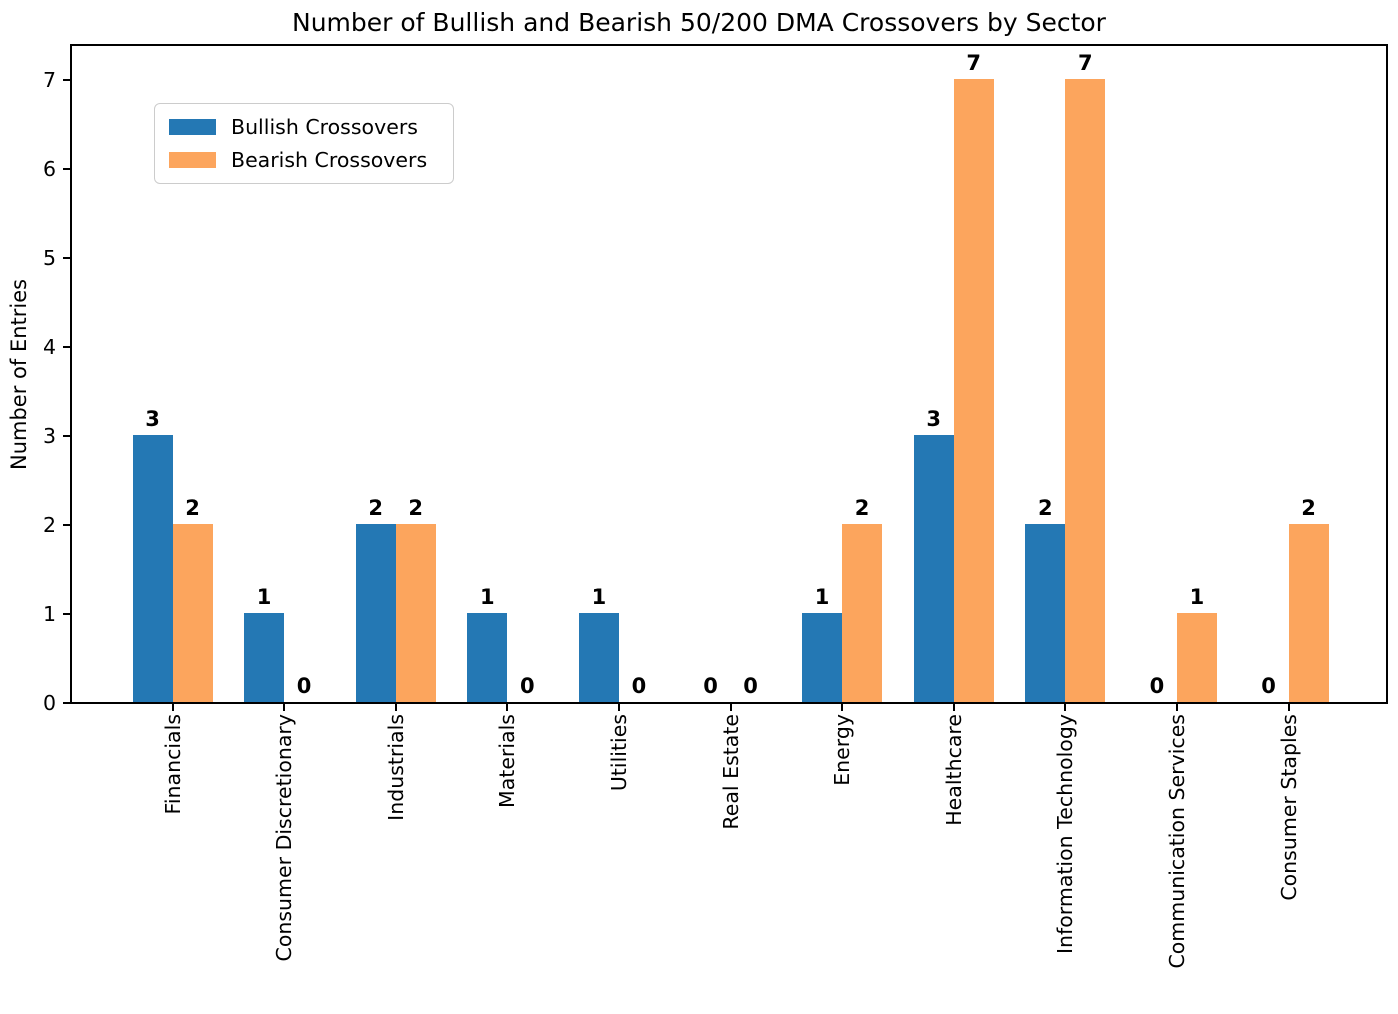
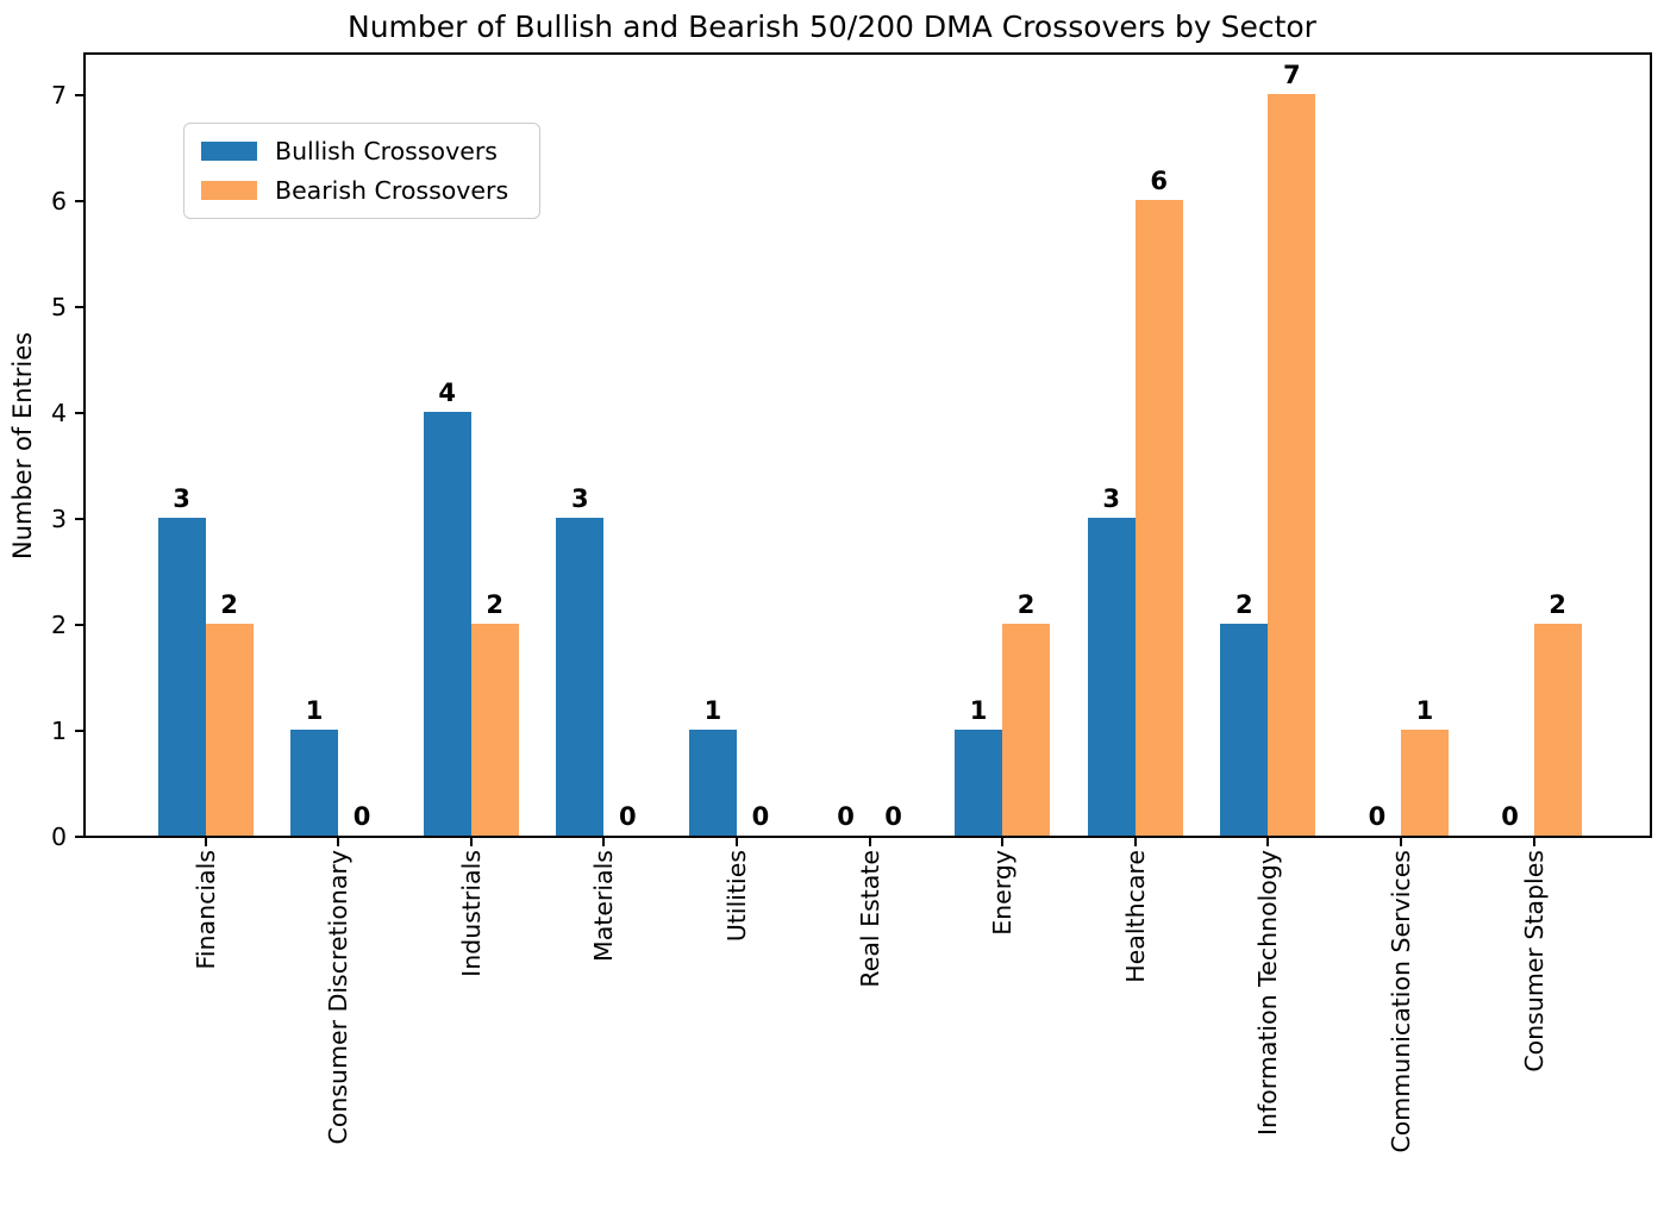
Bullish Crossovers/Industrials: 2 -> 4
Bullish Crossovers/Materials: 1 -> 3
Bearish Crossovers/Healthcare: 7 -> 6
